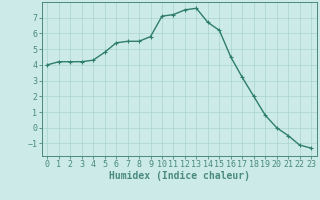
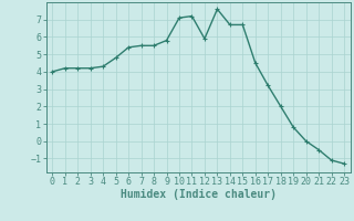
12: 7.5 -> 5.9
15: 6.2 -> 6.7
